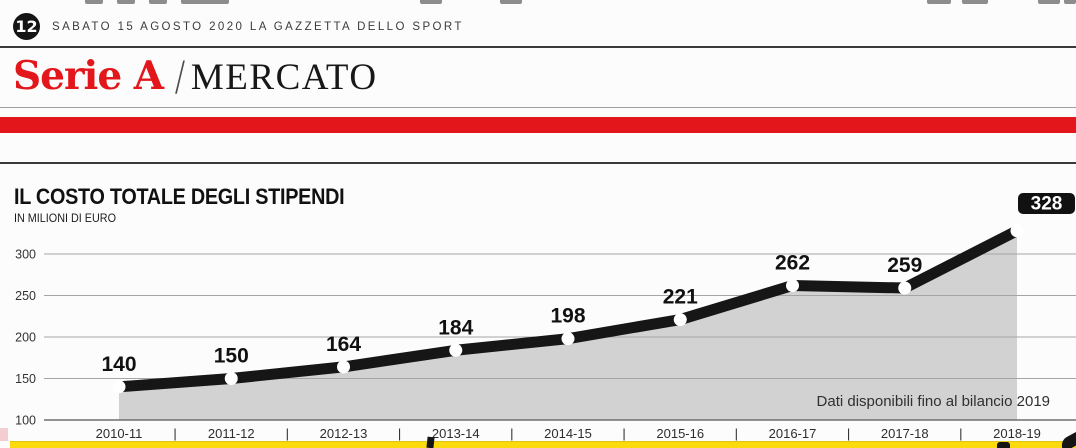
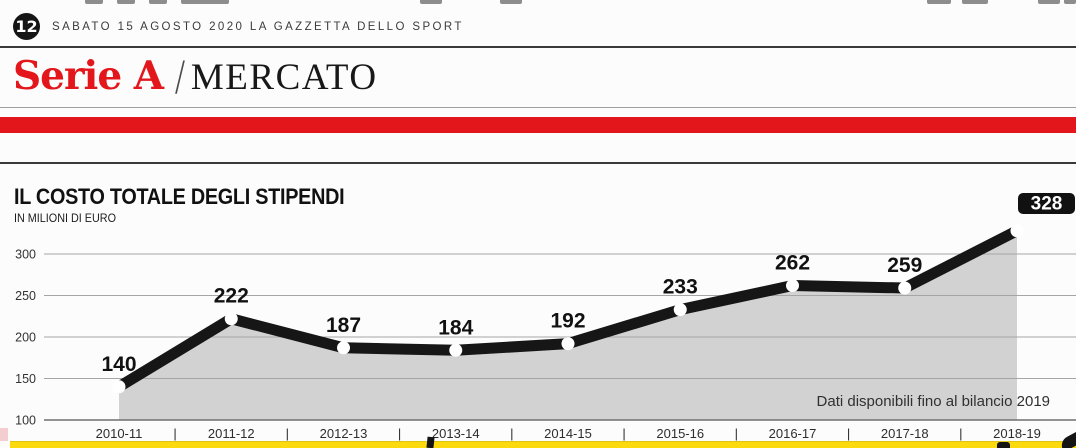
2011-12: 150 -> 222
2012-13: 164 -> 187
2014-15: 198 -> 192
2015-16: 221 -> 233
